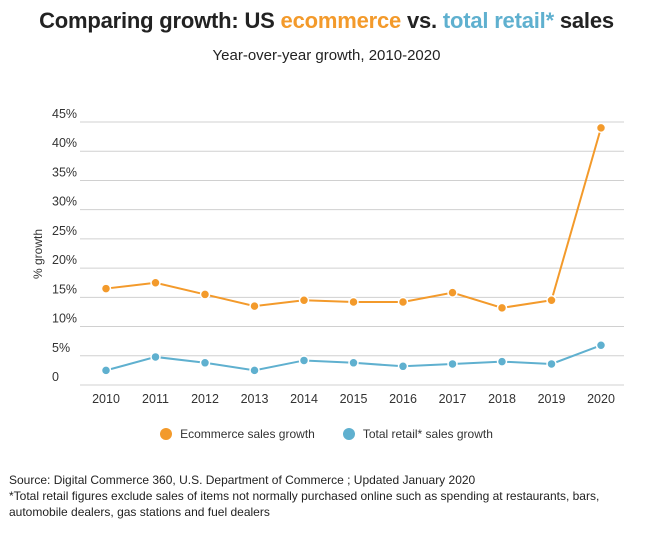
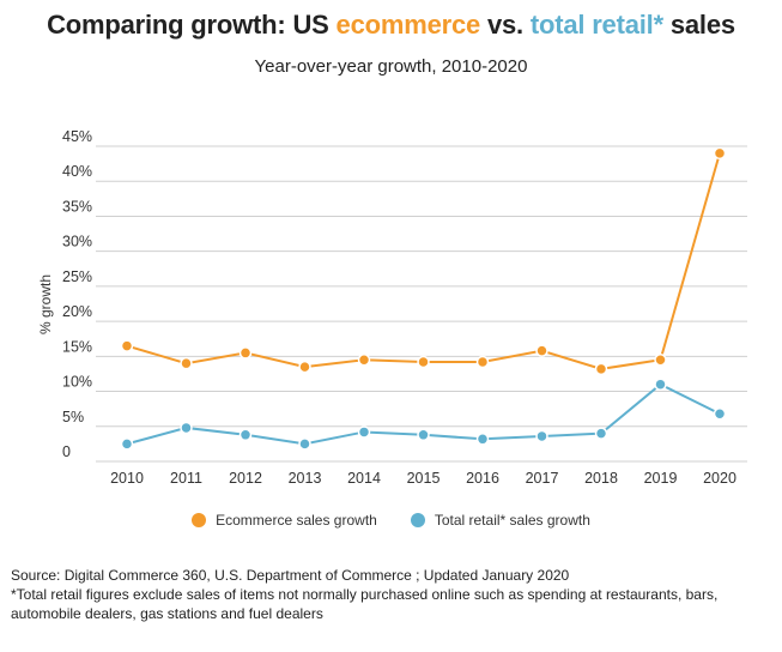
Ecommerce sales growth/2011: 18% -> 14%
Total retail* sales growth/2019: 4% -> 11%
